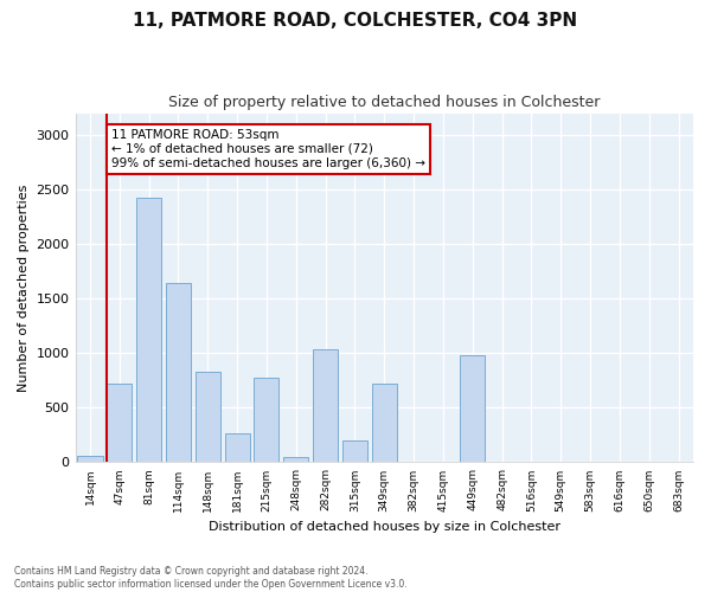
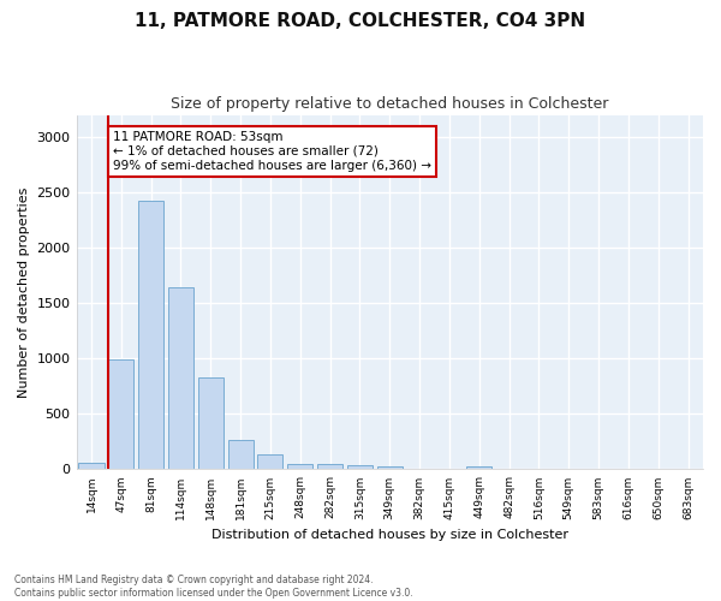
47sqm: 720 -> 990
215sqm: 780 -> 140
282sqm: 1040 -> 40
315sqm: 200 -> 40
349sqm: 720 -> 20
449sqm: 980 -> 30
